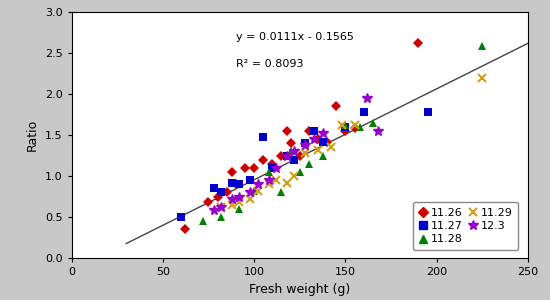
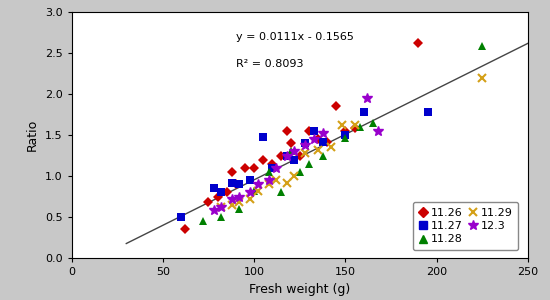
11.27/150: 1.60 -> 1.50
11.28/150: 1.62 -> 1.46
